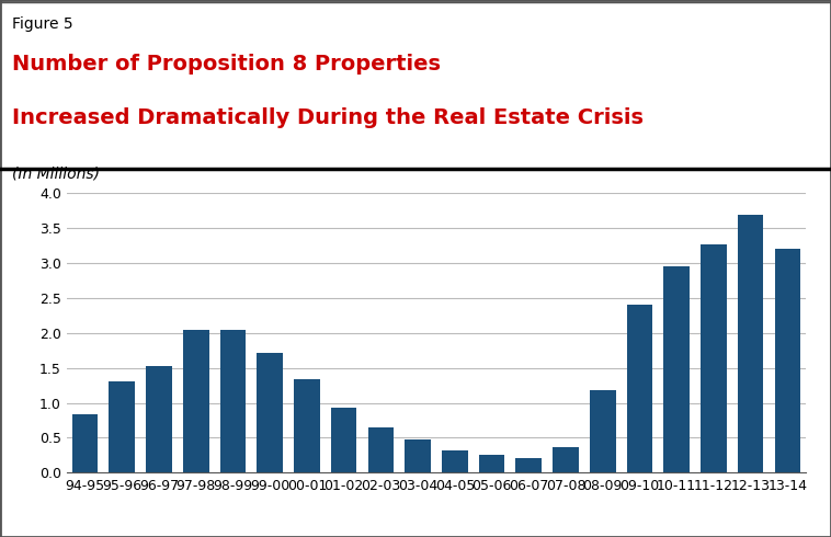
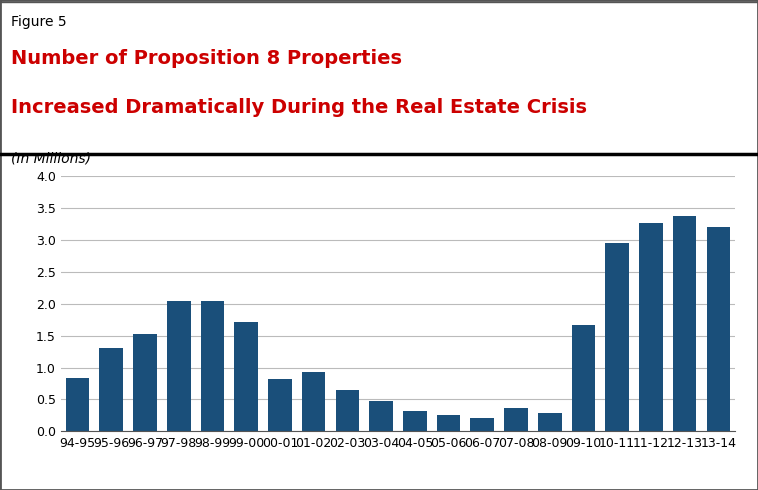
00-01: 1.33 -> 0.82
08-09: 1.18 -> 0.28
09-10: 2.40 -> 1.66
12-13: 3.69 -> 3.38
